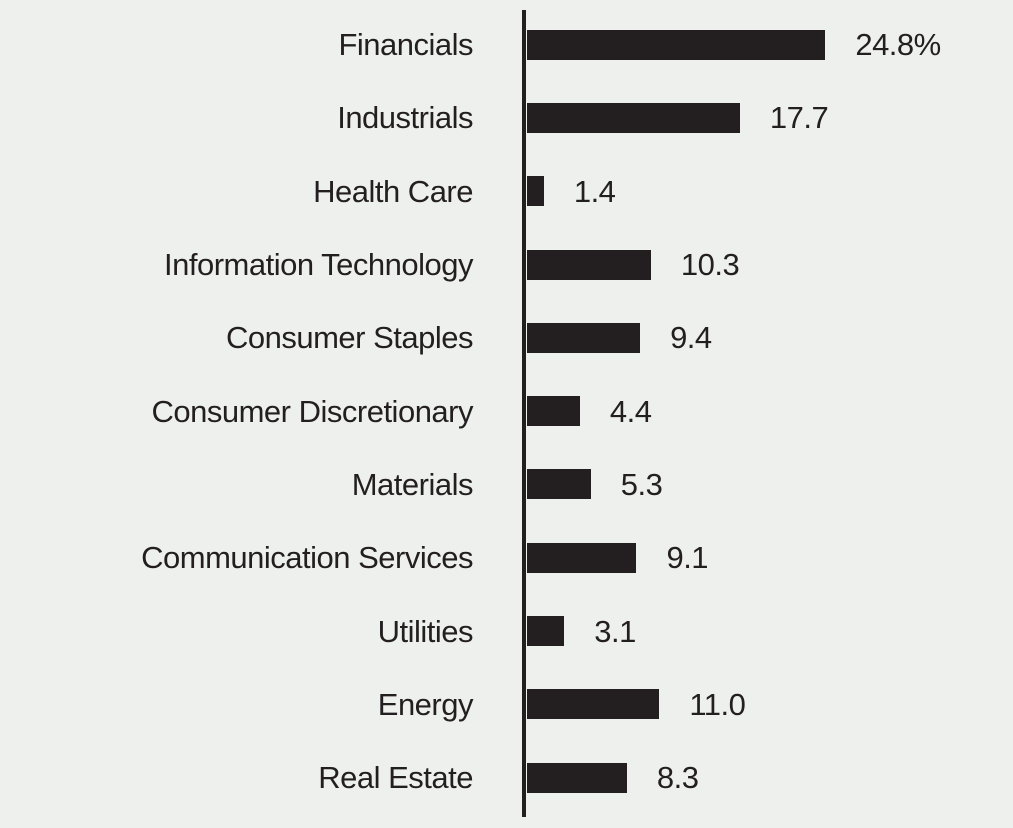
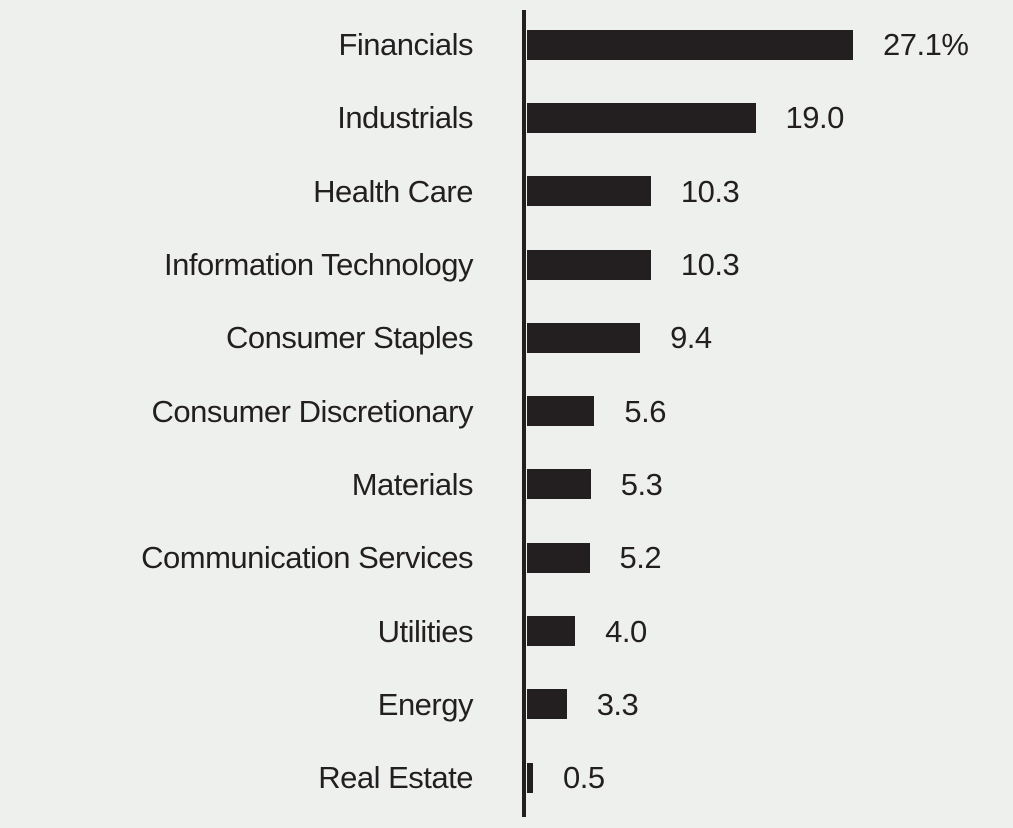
Financials: 24.8% -> 27.1%
Industrials: 17.7 -> 19.0
Health Care: 1.4 -> 10.3
Consumer Discretionary: 4.4 -> 5.6
Communication Services: 9.1 -> 5.2
Utilities: 3.1 -> 4.0
Energy: 11.0 -> 3.3
Real Estate: 8.3 -> 0.5
